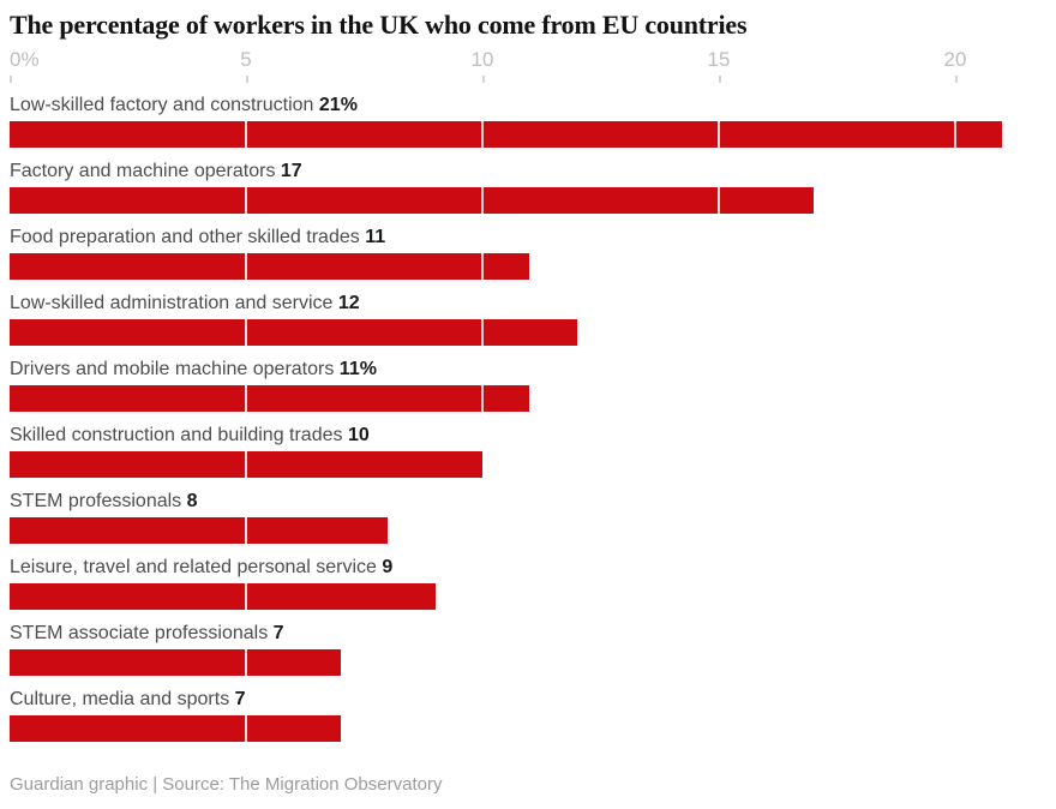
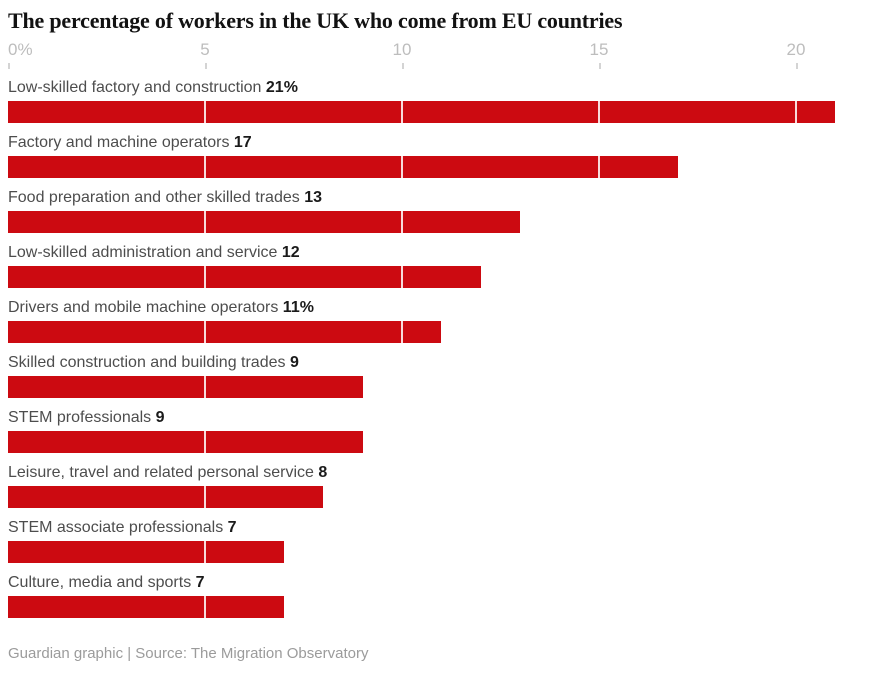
Food preparation and other skilled trades: 11 -> 13
Skilled construction and building trades: 10 -> 9
STEM professionals: 8 -> 9
Leisure, travel and related personal service: 9 -> 8
